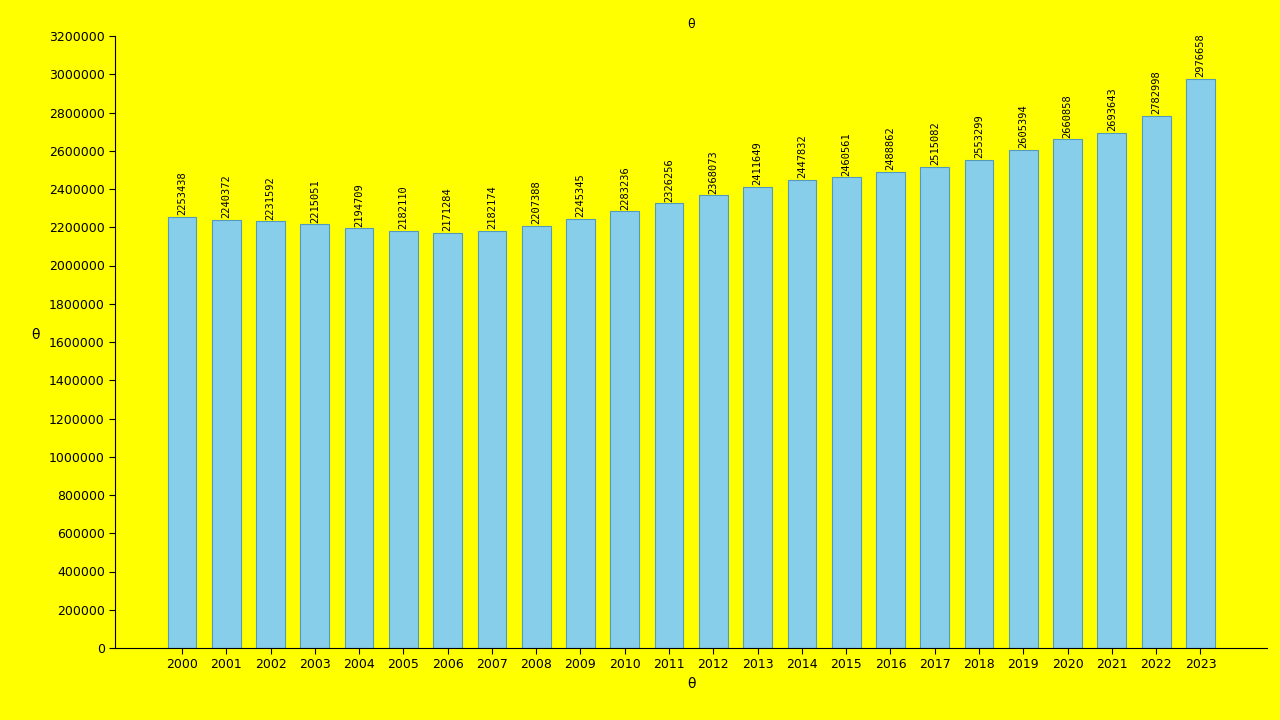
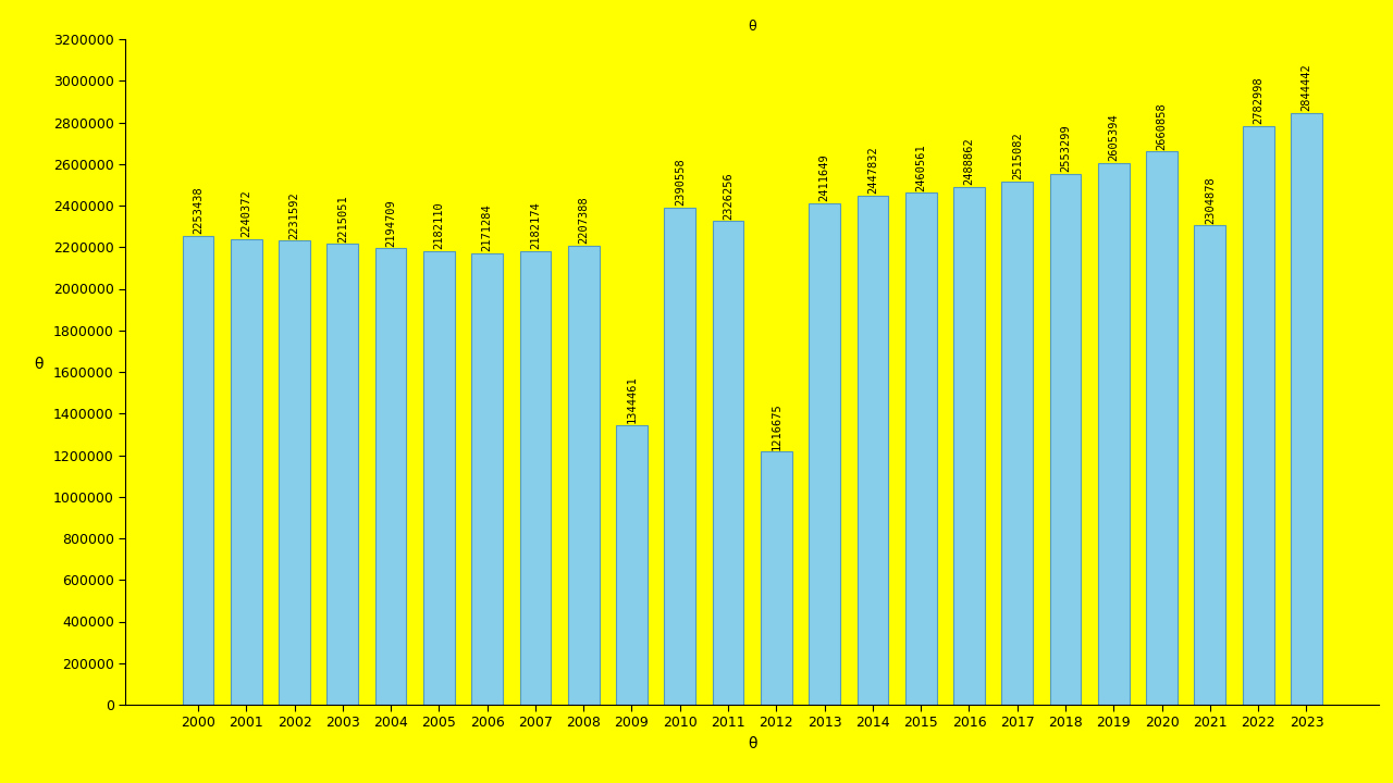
2009: 2245345 -> 1344461
2010: 2283236 -> 2390558
2012: 2368073 -> 1216675
2021: 2693643 -> 2304878
2023: 2976658 -> 2844442
